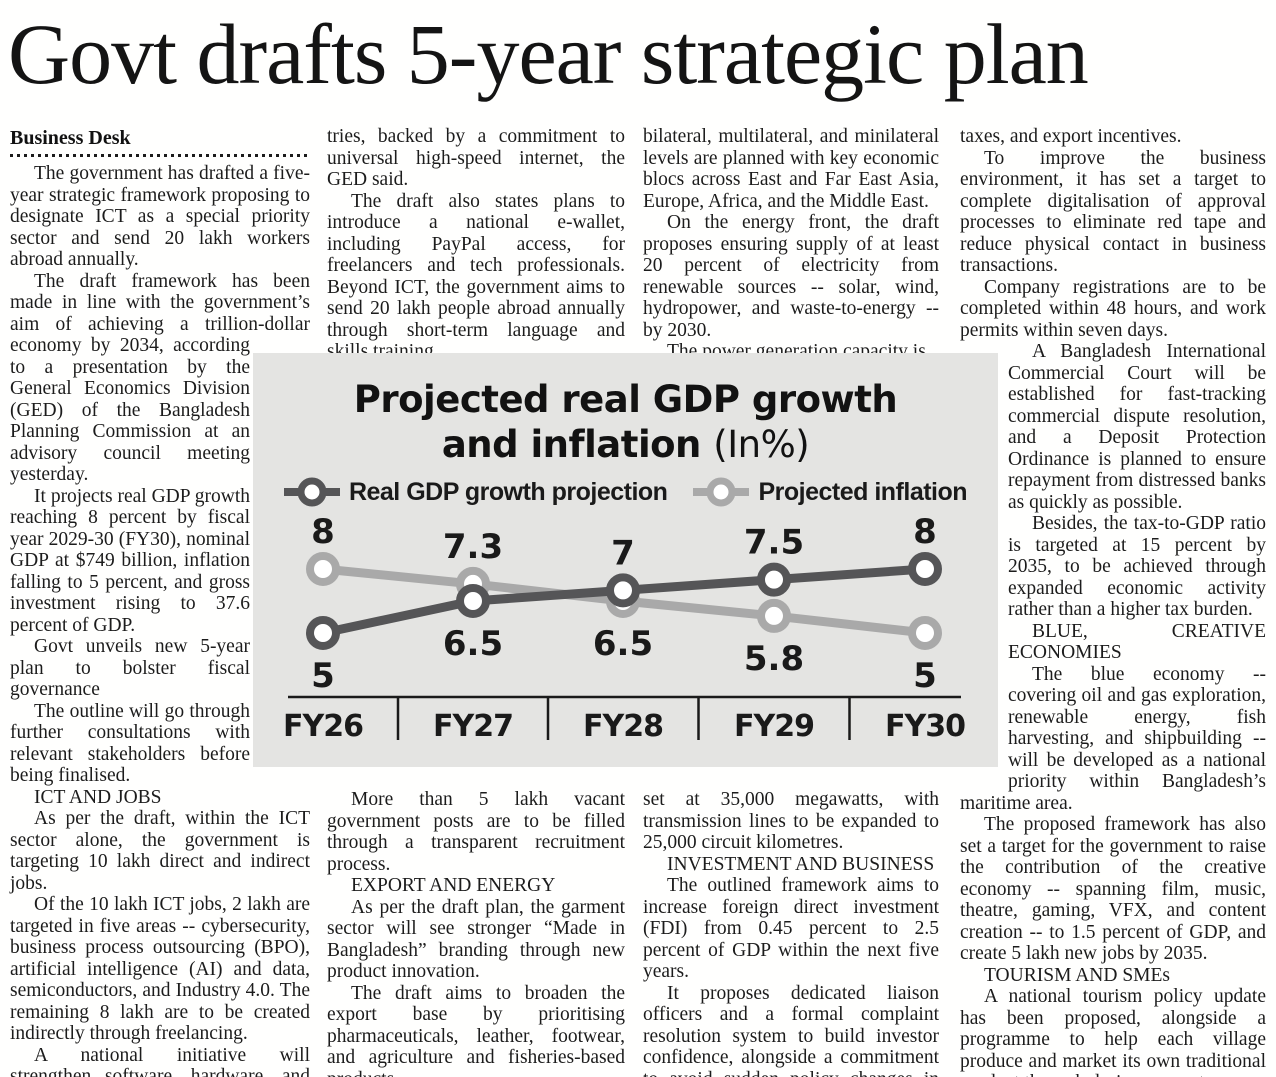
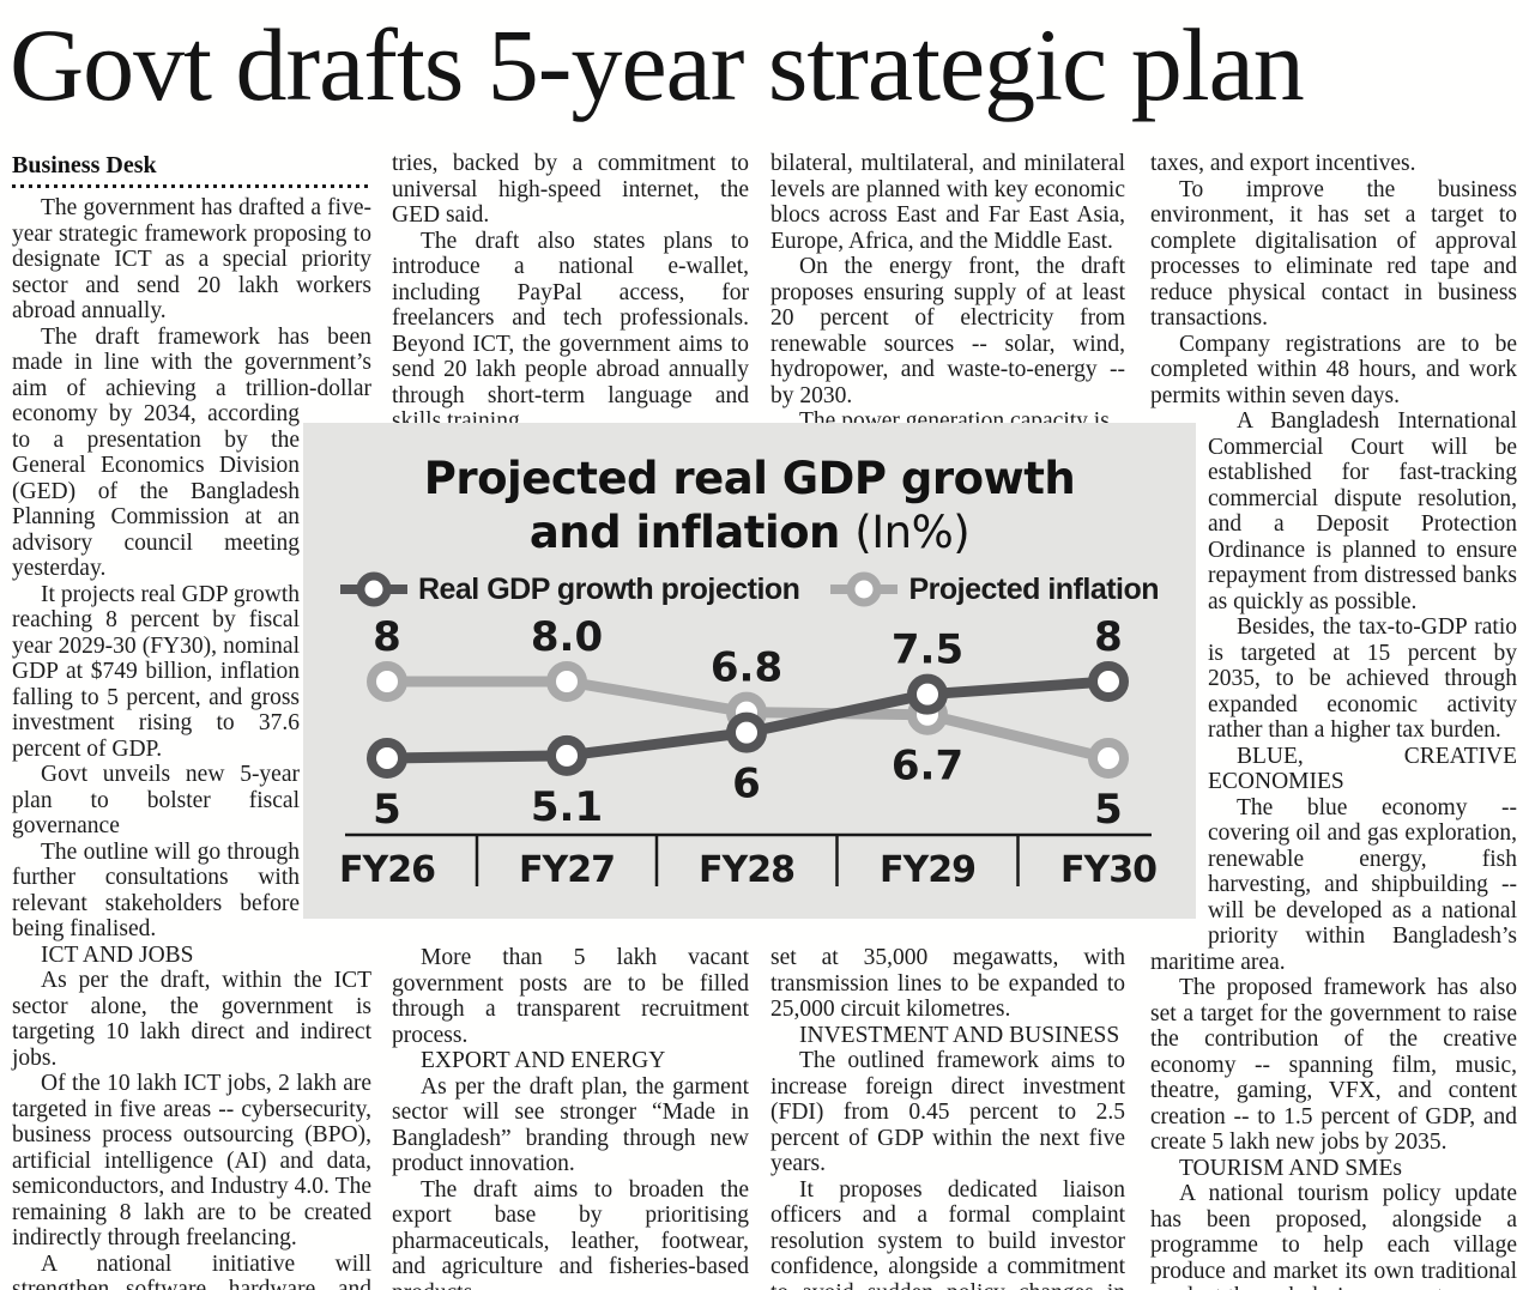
Real GDP growth projection/FY27: 6.5 -> 5.1
Projected inflation/FY27: 7.3 -> 8.0
Real GDP growth projection/FY28: 7 -> 6
Projected inflation/FY28: 6.5 -> 6.8
Projected inflation/FY29: 5.8 -> 6.7
